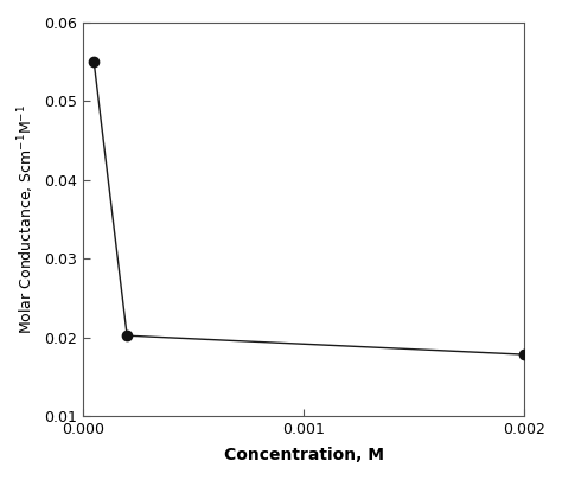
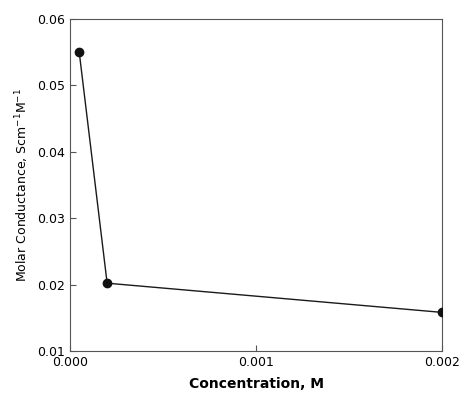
0.002: 0.0178 -> 0.0158
